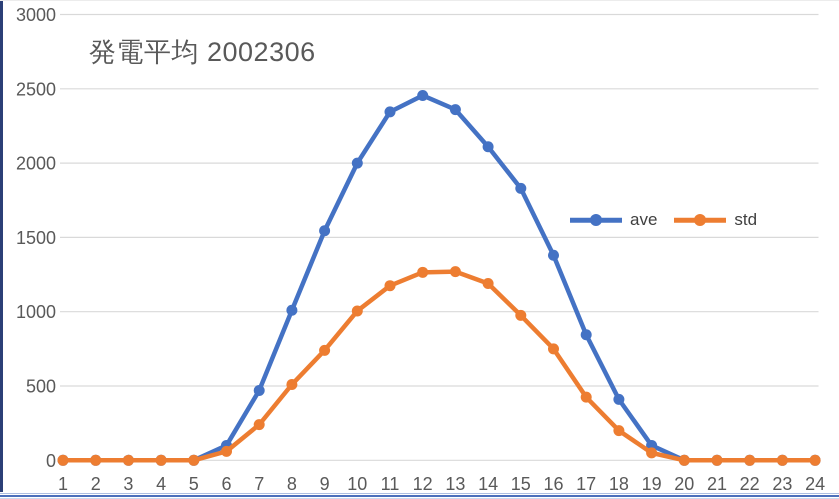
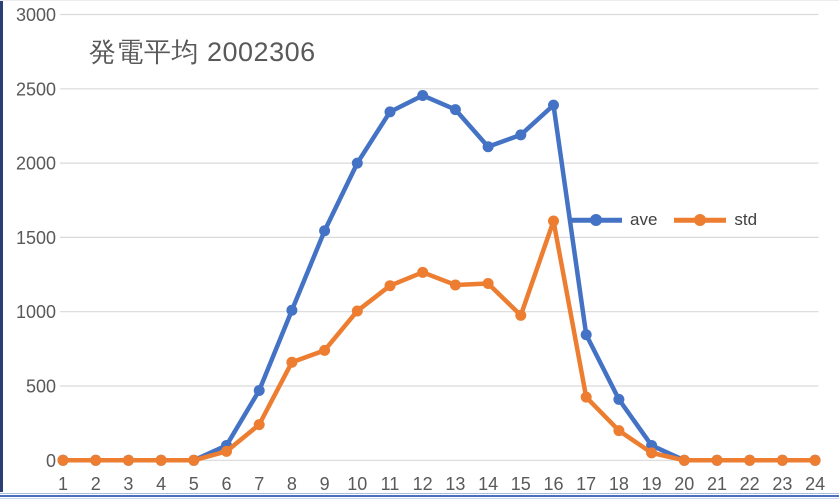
std/8: 510 -> 660
std/13: 1270 -> 1180
ave/15: 1830 -> 2190
ave/16: 1380 -> 2390
std/16: 750 -> 1610
